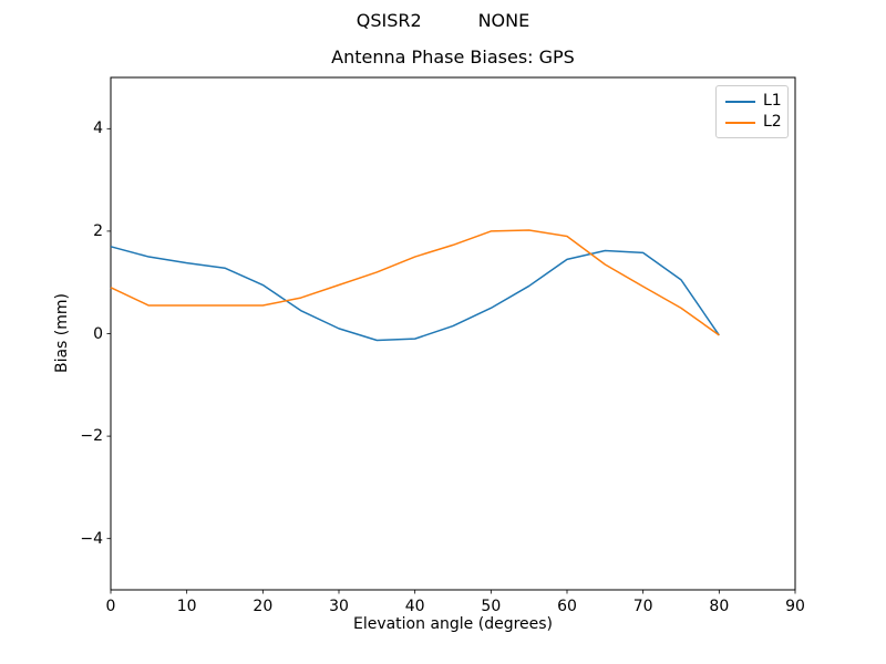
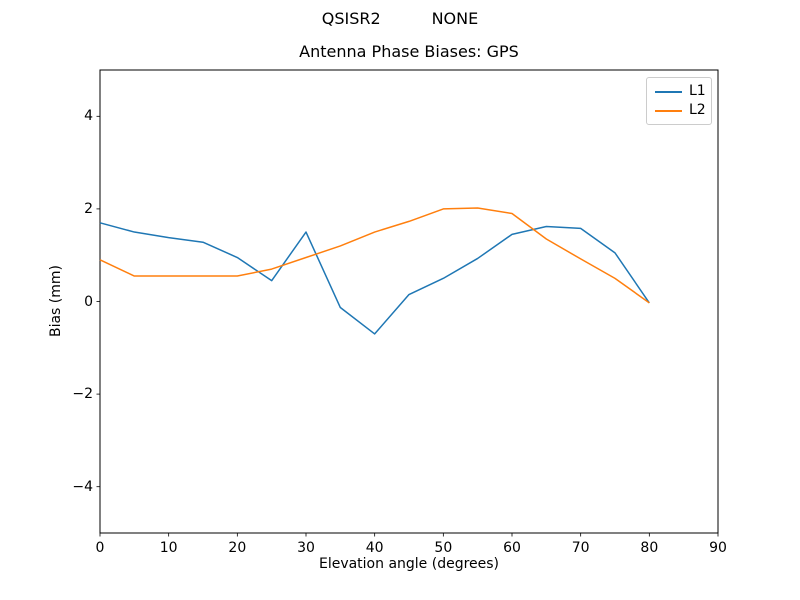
L1/30: 0.1 -> 1.5
L1/40: -0.1 -> -0.7
